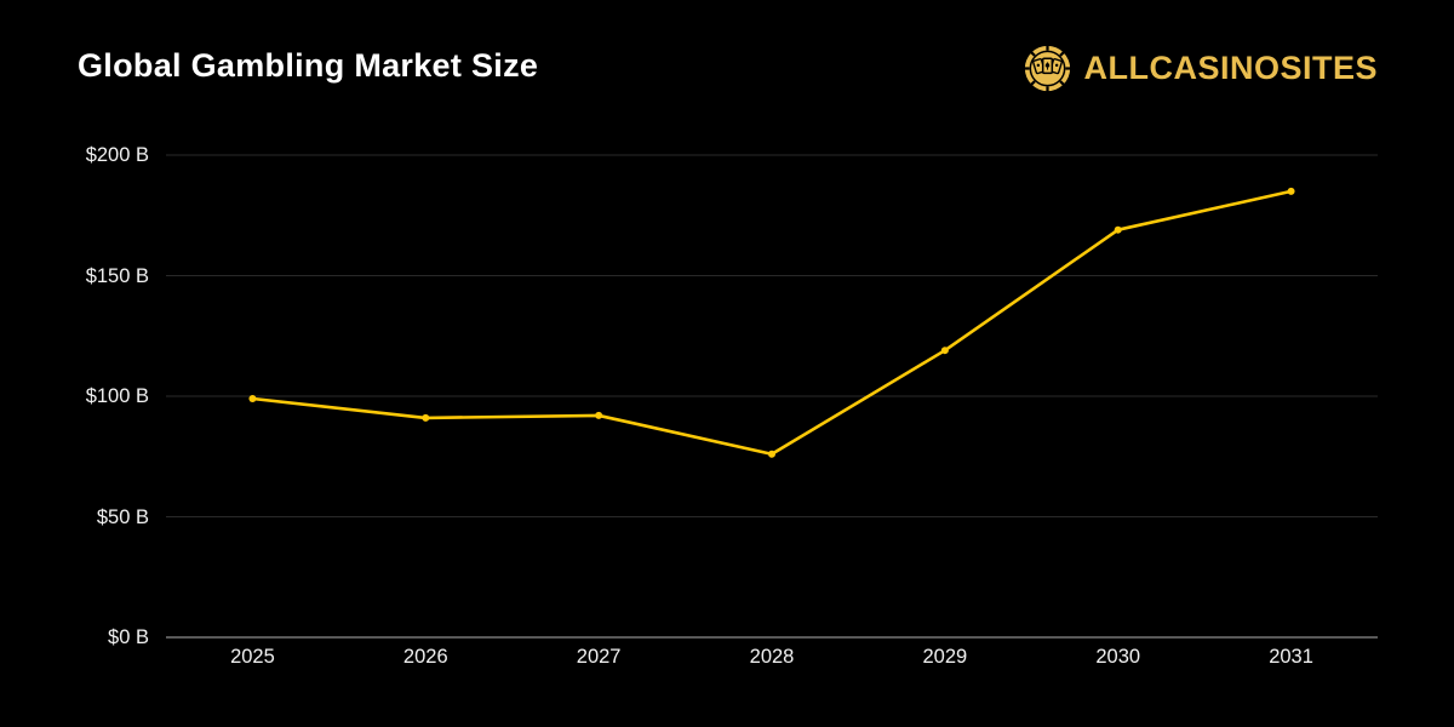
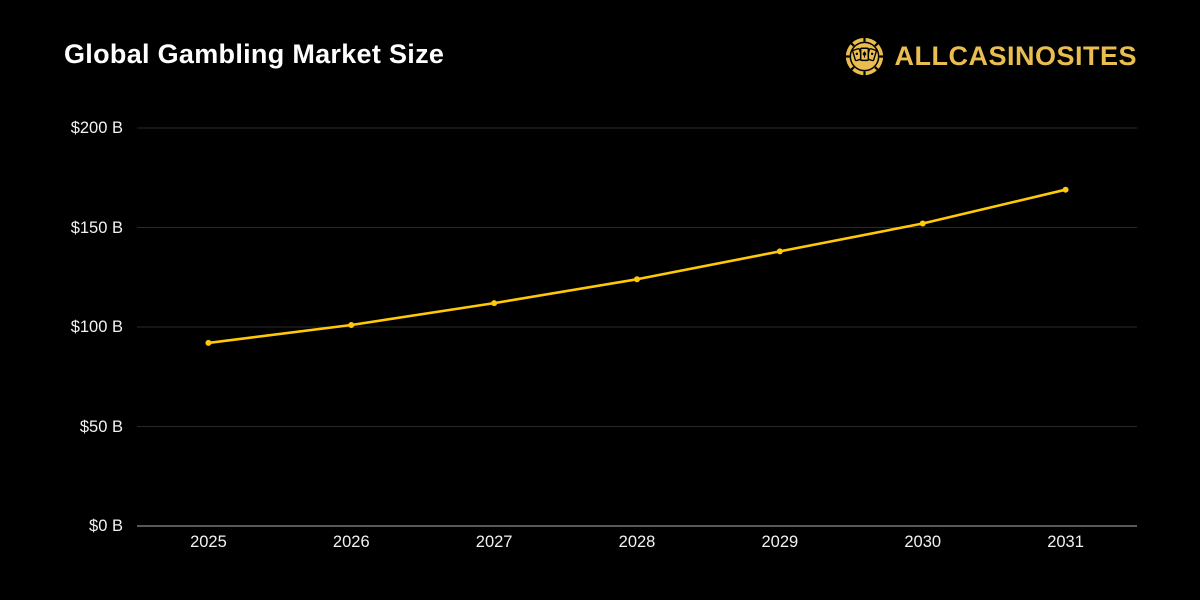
2025: $99B -> $92B
2026: $91B -> $101B
2027: $92B -> $112B
2028: $76B -> $124B
2029: $119B -> $138B
2030: $169B -> $152B
2031: $185B -> $169B
